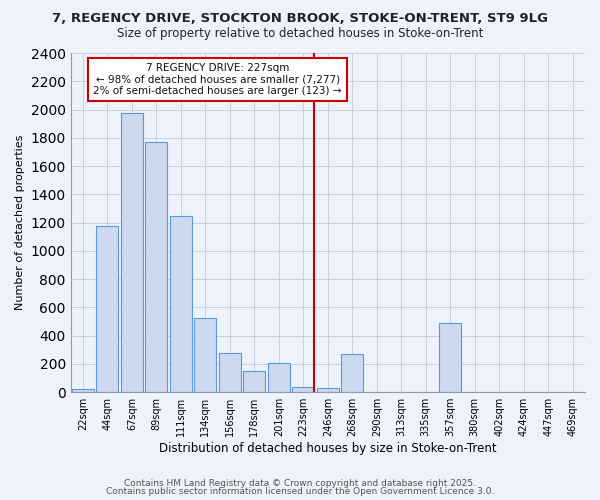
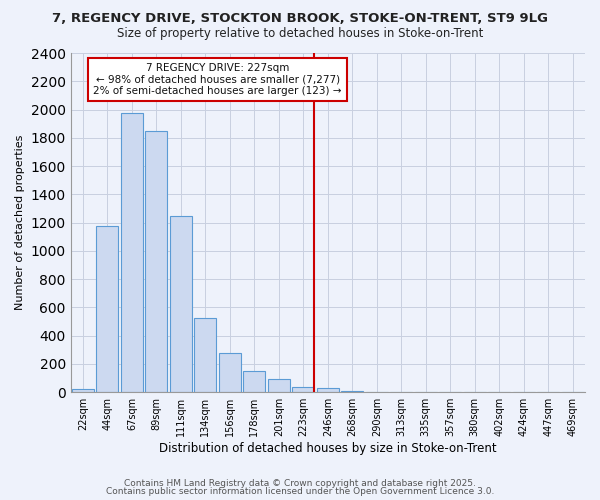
89sqm: 1770 -> 1850
201sqm: 210 -> 90
268sqm: 270 -> 10
357sqm: 490 -> 0
